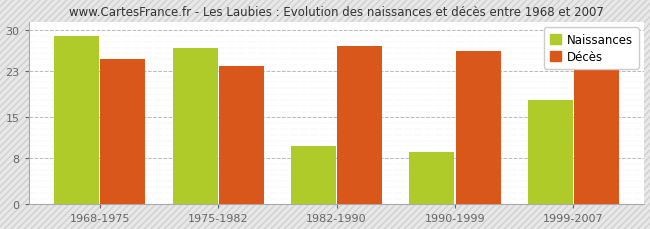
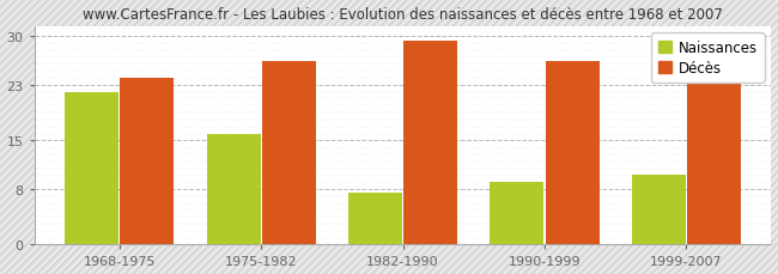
Naissances/1968-1975: 29.0 -> 22.0
Décès/1968-1975: 25.0 -> 24.0
Naissances/1975-1982: 27.0 -> 16.0
Décès/1975-1982: 23.8 -> 26.5
Naissances/1982-1990: 10.0 -> 7.5
Décès/1982-1990: 27.2 -> 29.3
Naissances/1999-2007: 18.0 -> 10.0
